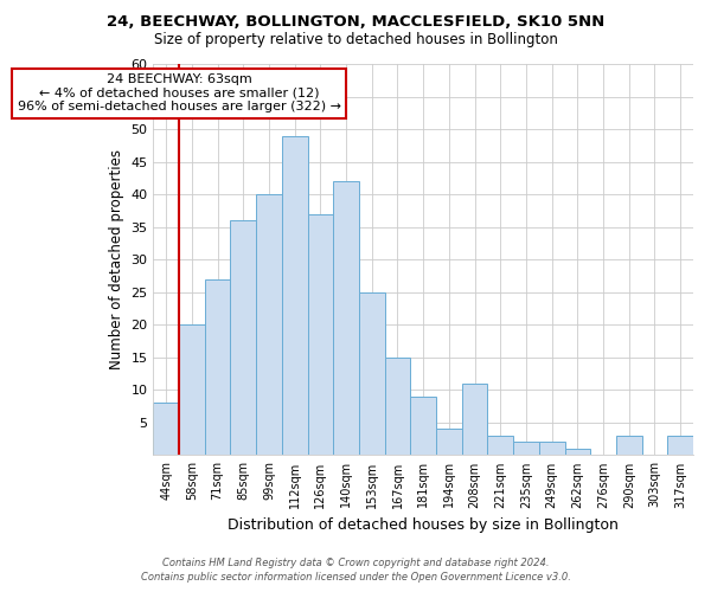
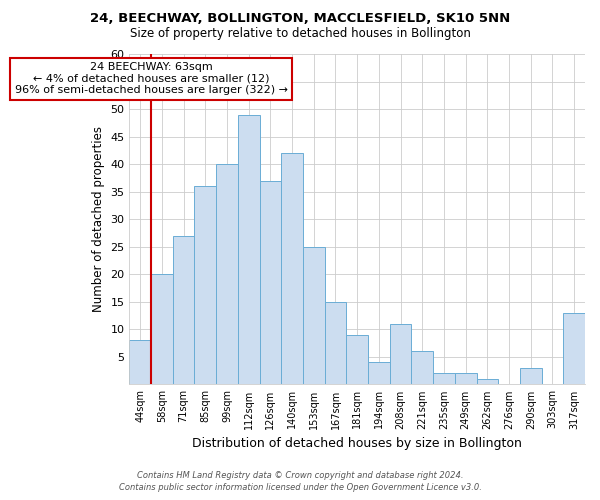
221sqm: 3 -> 6
317sqm: 3 -> 13
